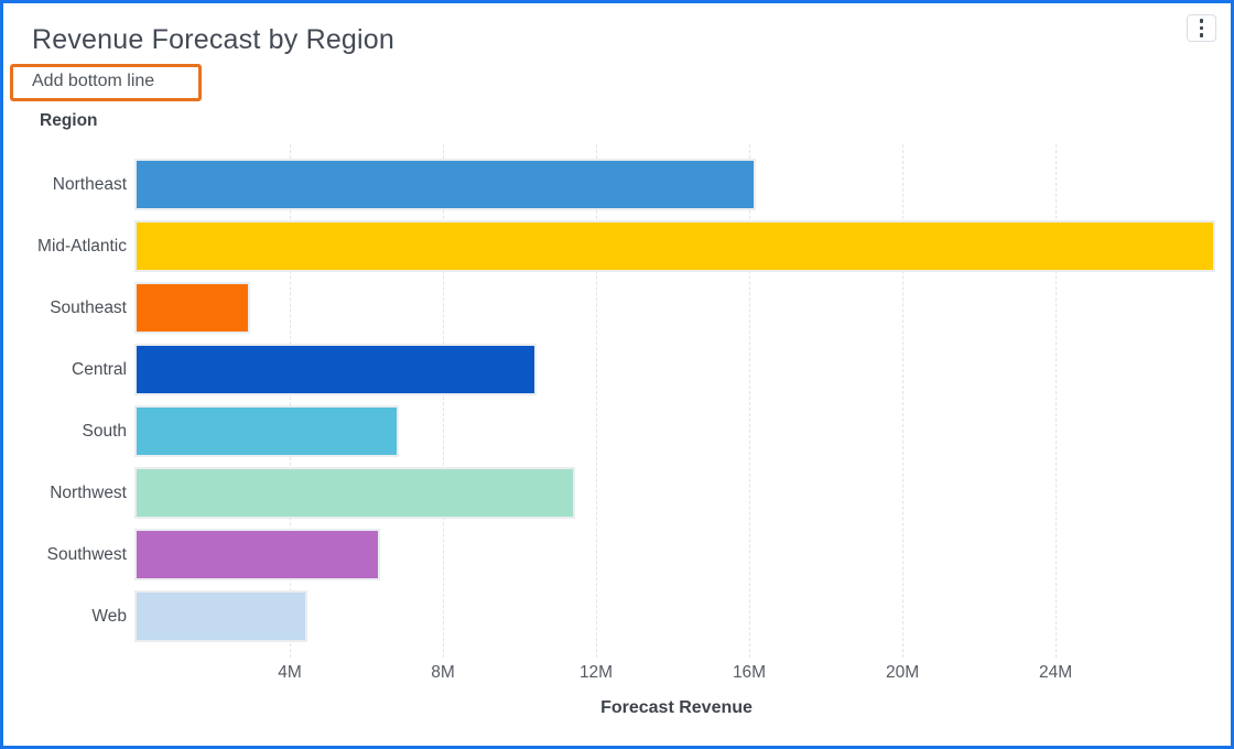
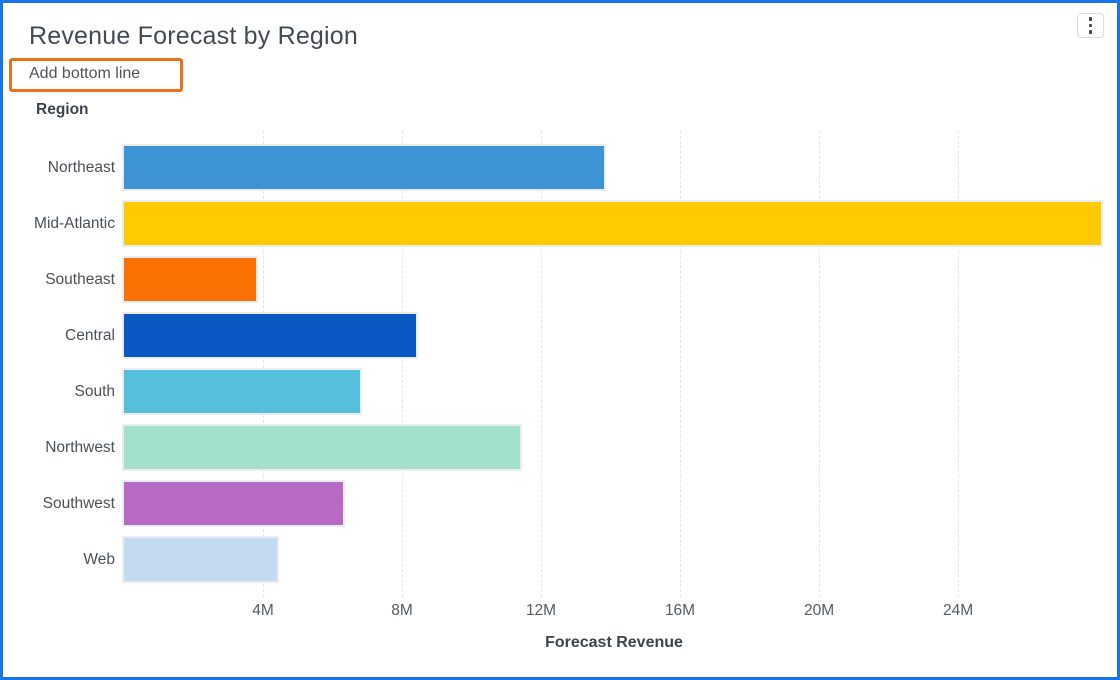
Northeast: 16.1M -> 13.8M
Southeast: 2.9M -> 3.8M
Central: 10.4M -> 8.4M
